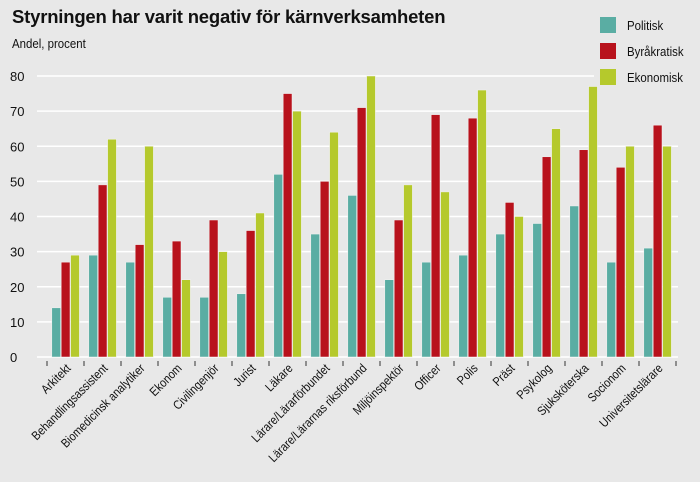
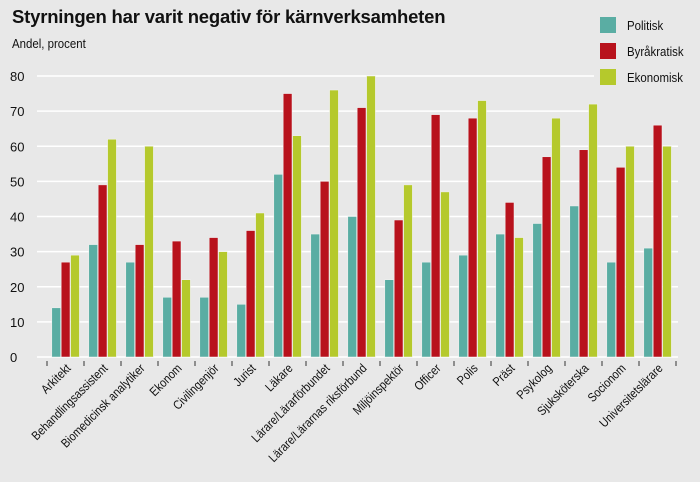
Politisk/Behandlingsassistent: 29 -> 32
Byråkratisk/Civilingenjör: 39 -> 34
Politisk/Jurist: 18 -> 15
Ekonomisk/Läkare: 70 -> 63
Ekonomisk/Lärare/Lärarförbundet: 64 -> 76
Politisk/Lärare/Lärarnas riksförbund: 46 -> 40
Ekonomisk/Polis: 76 -> 73
Ekonomisk/Präst: 40 -> 34
Ekonomisk/Psykolog: 65 -> 68
Ekonomisk/Sjuksköterska: 77 -> 72
